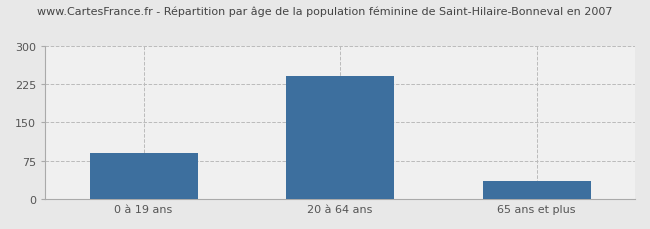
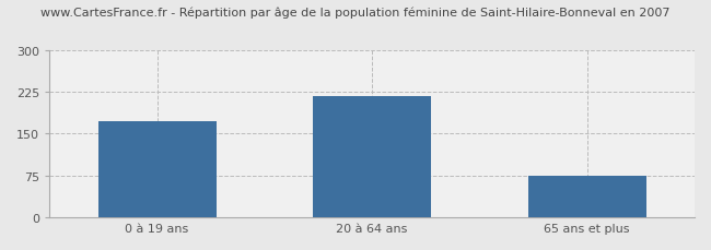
0 à 19 ans: 90 -> 172
20 à 64 ans: 240 -> 218
65 ans et plus: 35 -> 74
